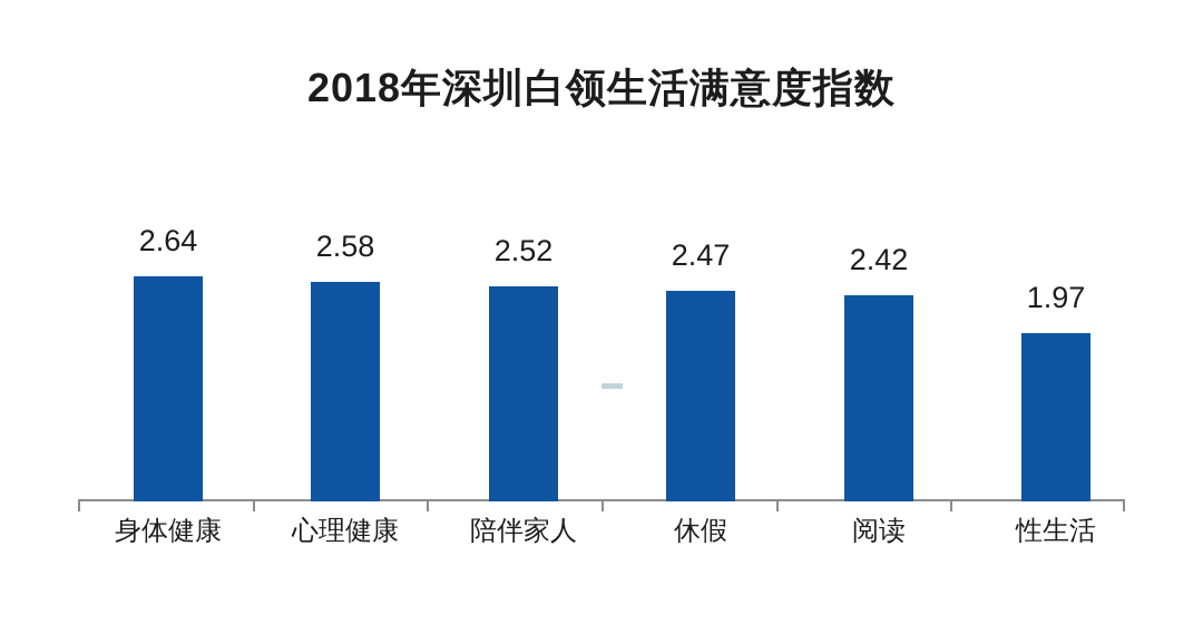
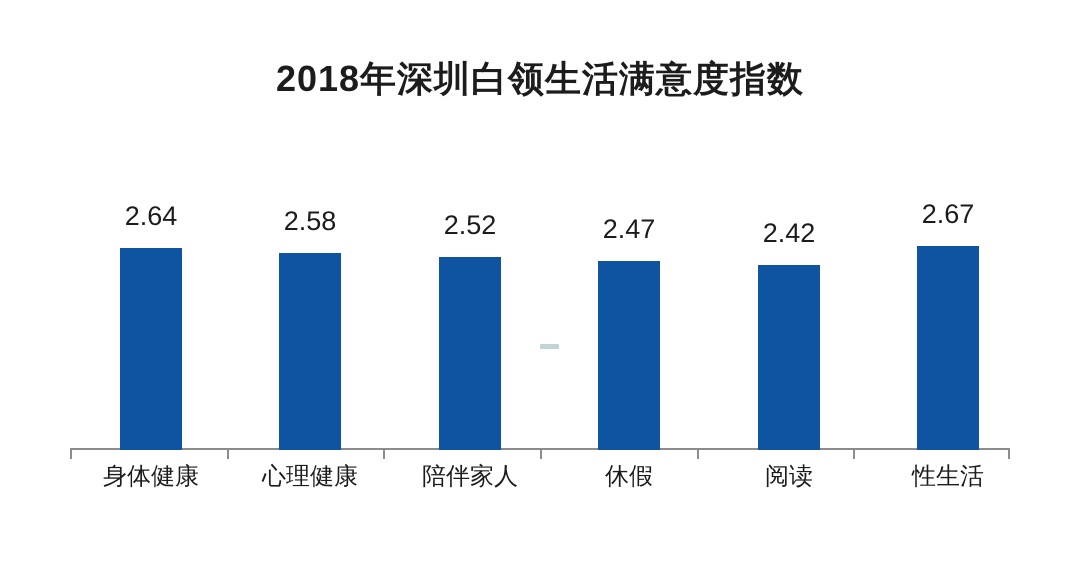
性生活: 1.97 -> 2.67
